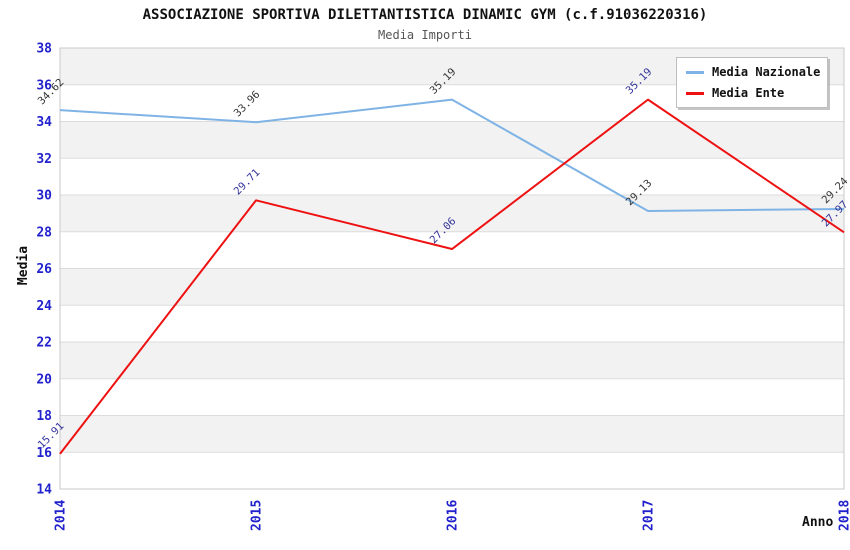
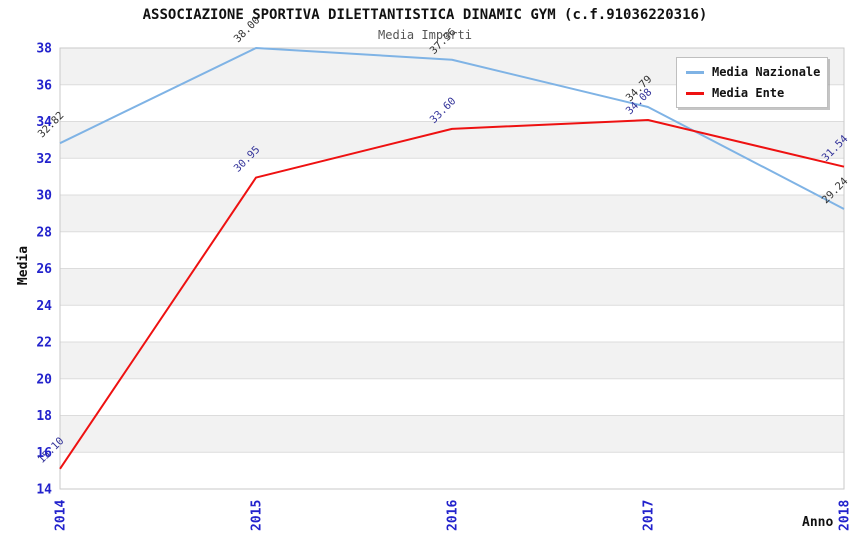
Media Nazionale/2014: 34.62 -> 32.82
Media Ente/2014: 15.91 -> 15.10
Media Nazionale/2015: 33.96 -> 38.00
Media Ente/2015: 29.71 -> 30.95
Media Nazionale/2016: 35.19 -> 37.36
Media Ente/2016: 27.06 -> 33.60
Media Nazionale/2017: 29.13 -> 34.79
Media Ente/2017: 35.19 -> 34.08
Media Ente/2018: 27.97 -> 31.54
